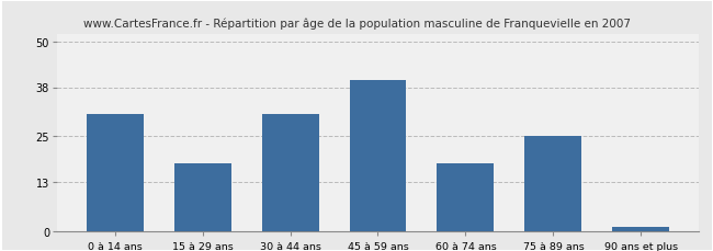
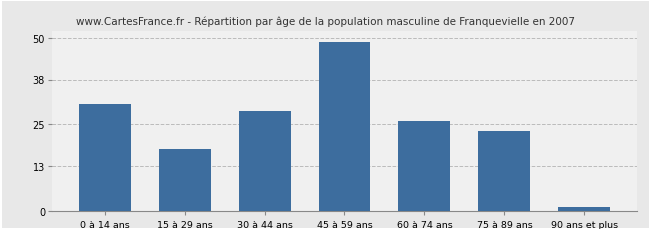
30 à 44 ans: 31 -> 29
45 à 59 ans: 40 -> 49
60 à 74 ans: 18 -> 26
75 à 89 ans: 25 -> 23
